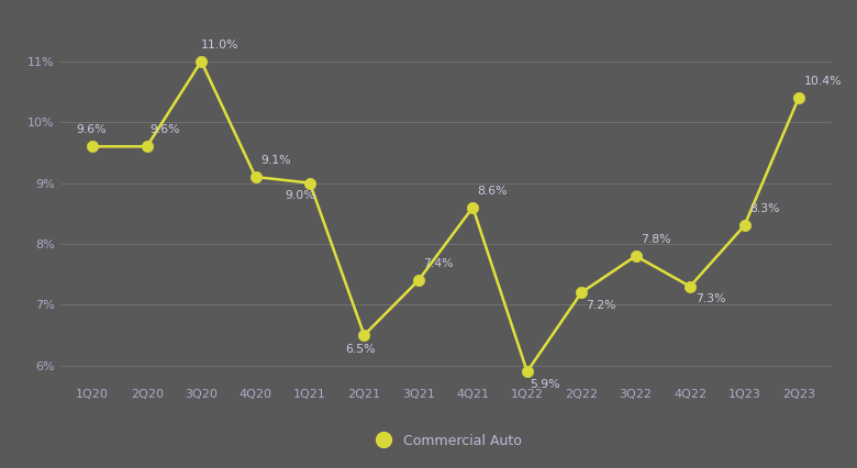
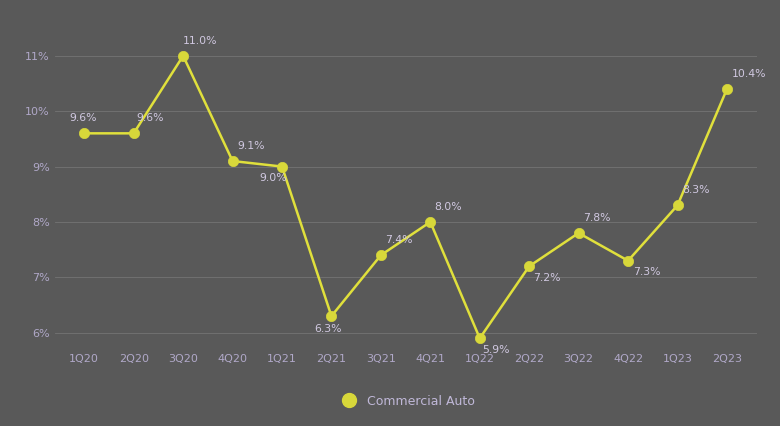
2Q21: 6.5% -> 6.3%
4Q21: 8.6% -> 8.0%
